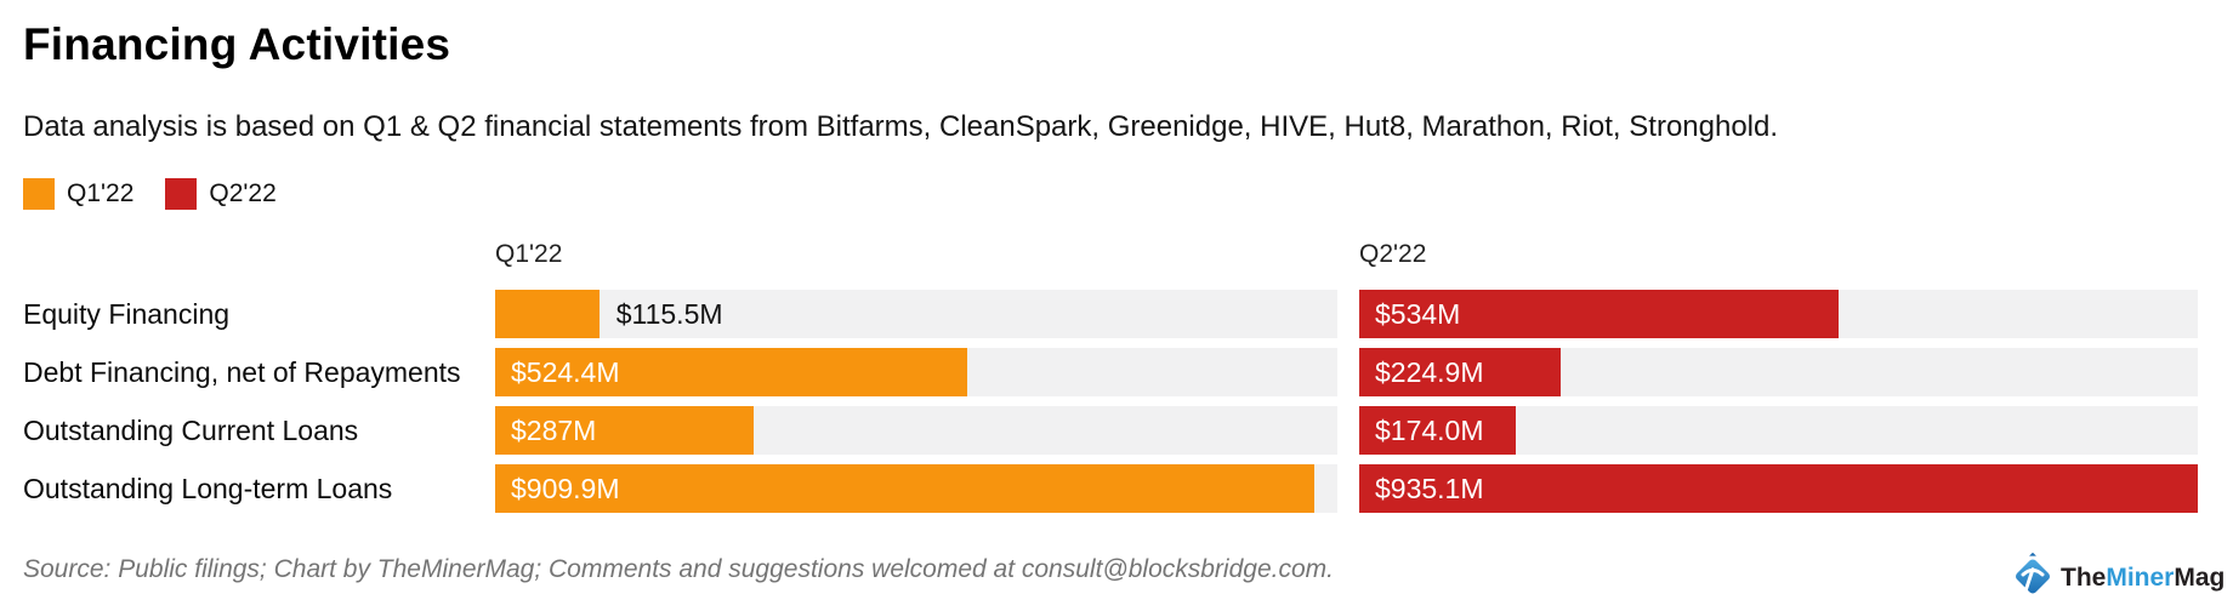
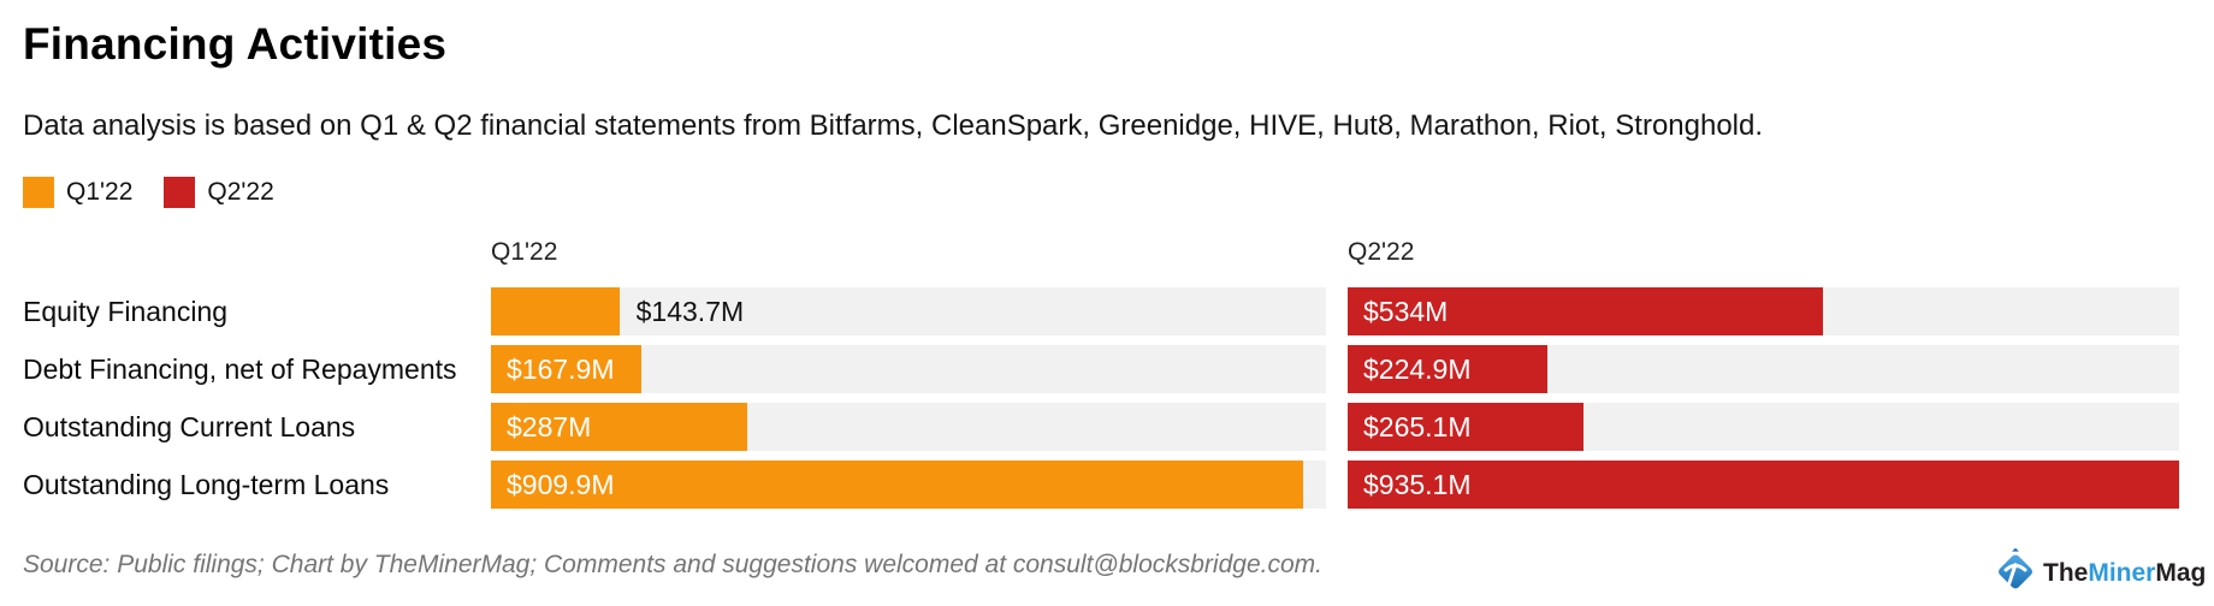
Q1'22/Equity Financing: $115.5M -> $143.7M
Q1'22/Debt Financing, net of Repayments: $524.4M -> $167.9M
Q2'22/Outstanding Current Loans: $174.0M -> $265.1M
